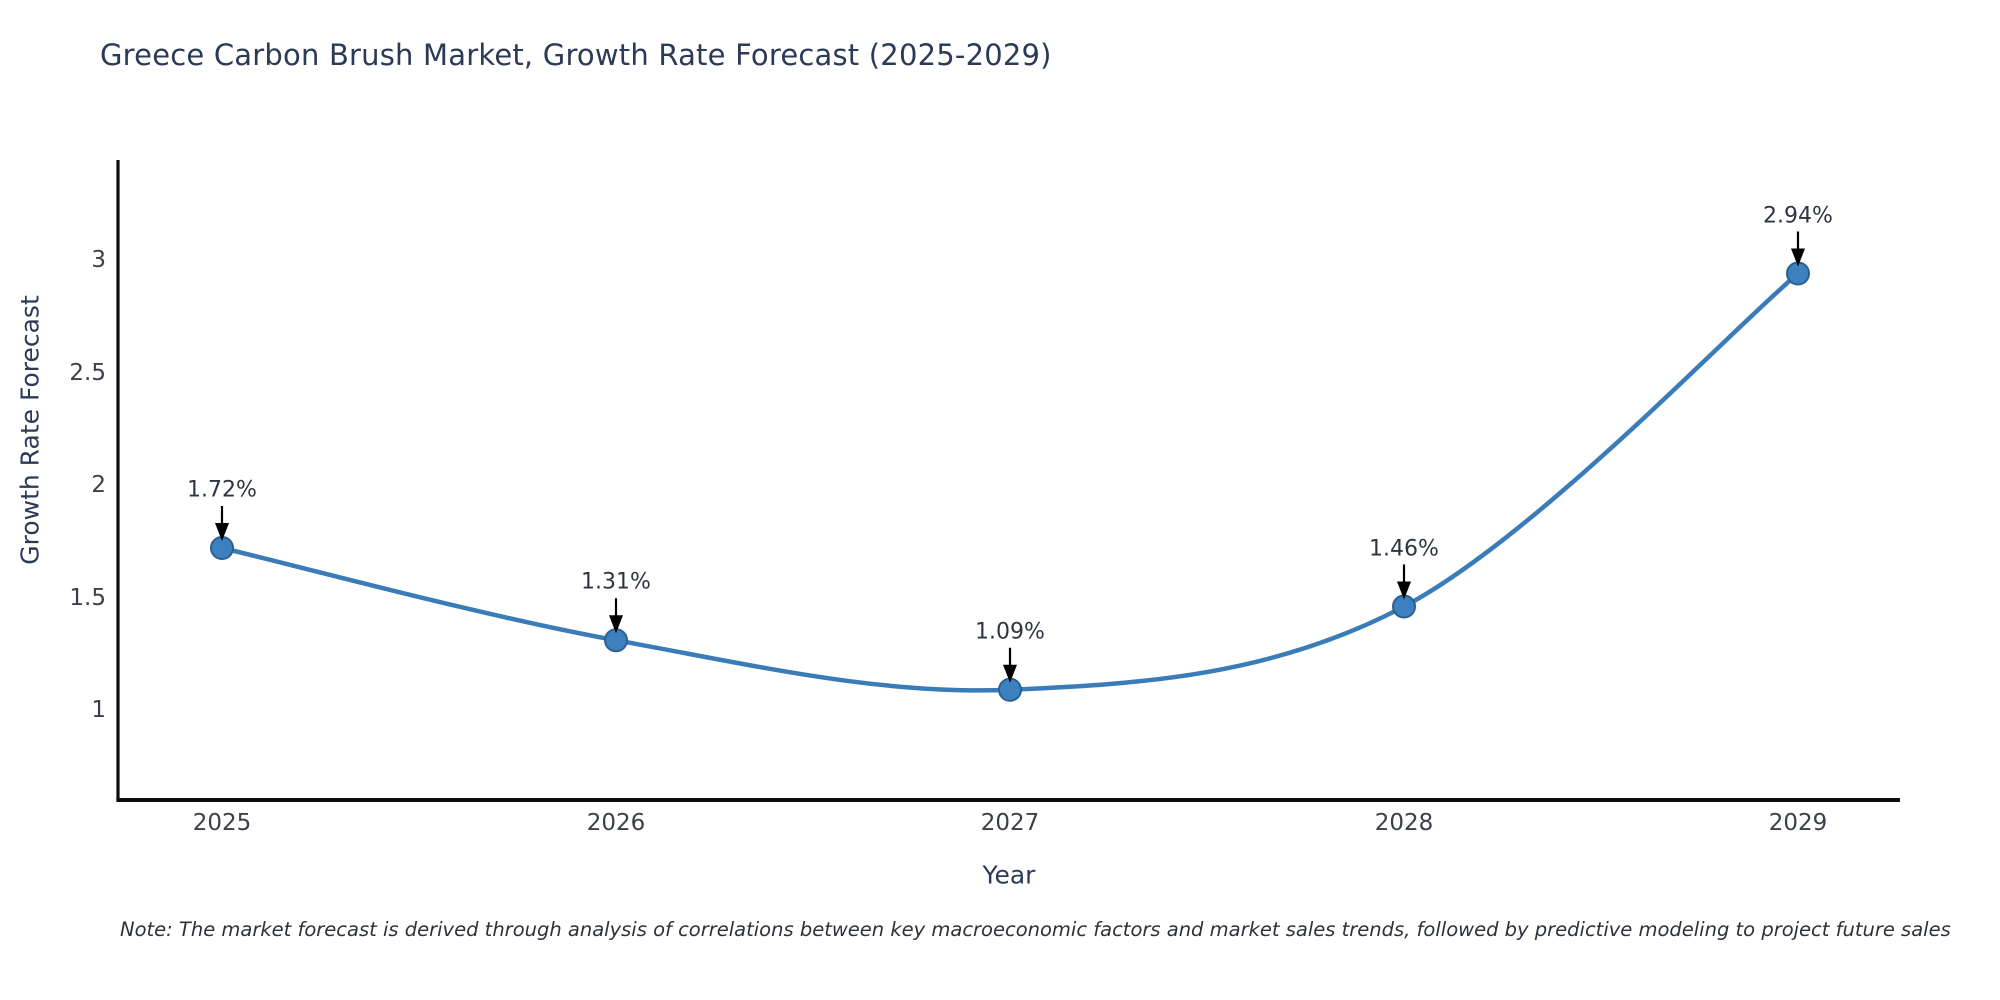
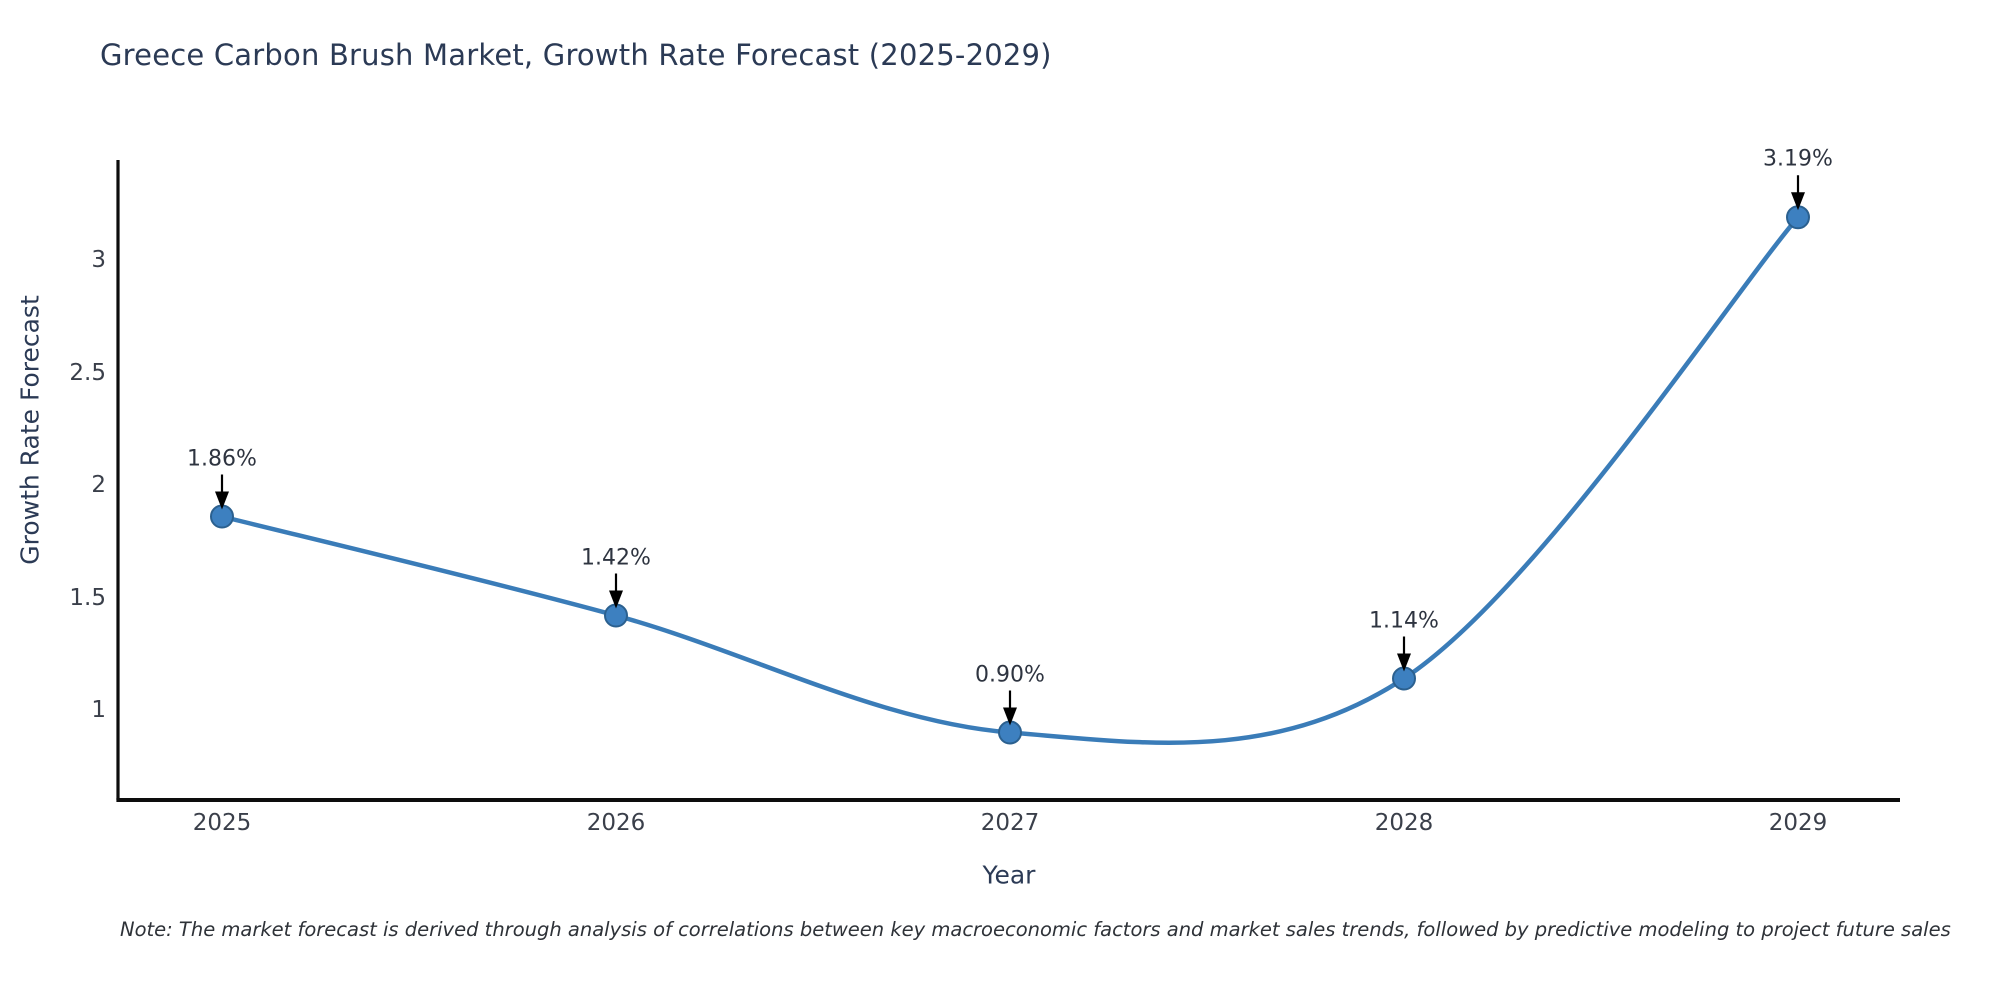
2025: 1.72% -> 1.86%
2026: 1.31% -> 1.42%
2027: 1.09% -> 0.90%
2028: 1.46% -> 1.14%
2029: 2.94% -> 3.19%
